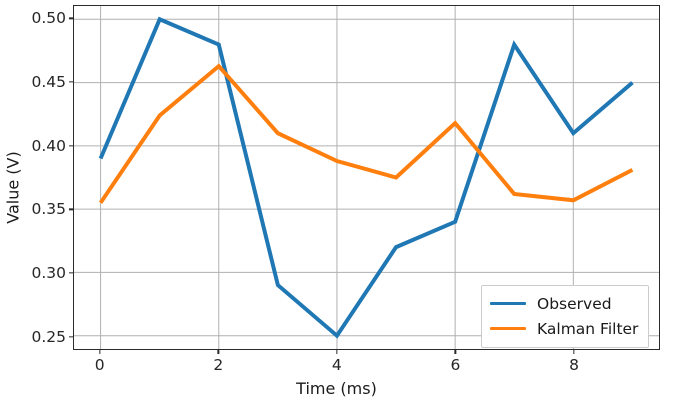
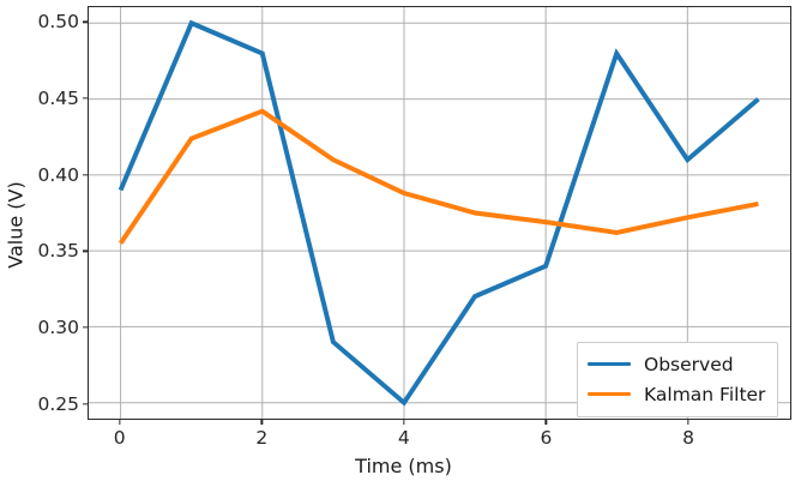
Kalman Filter/2: 0.463 -> 0.442
Kalman Filter/6: 0.418 -> 0.369
Kalman Filter/8: 0.357 -> 0.372
